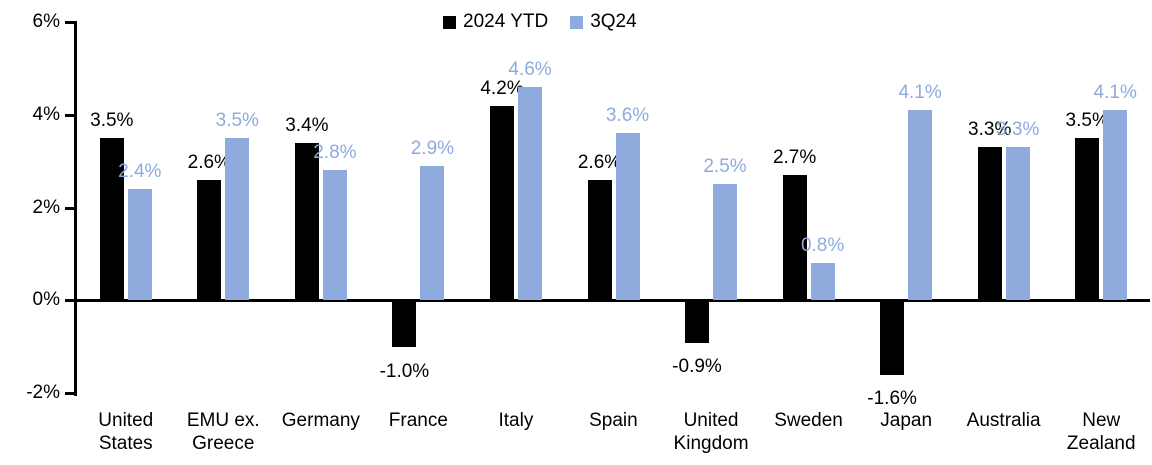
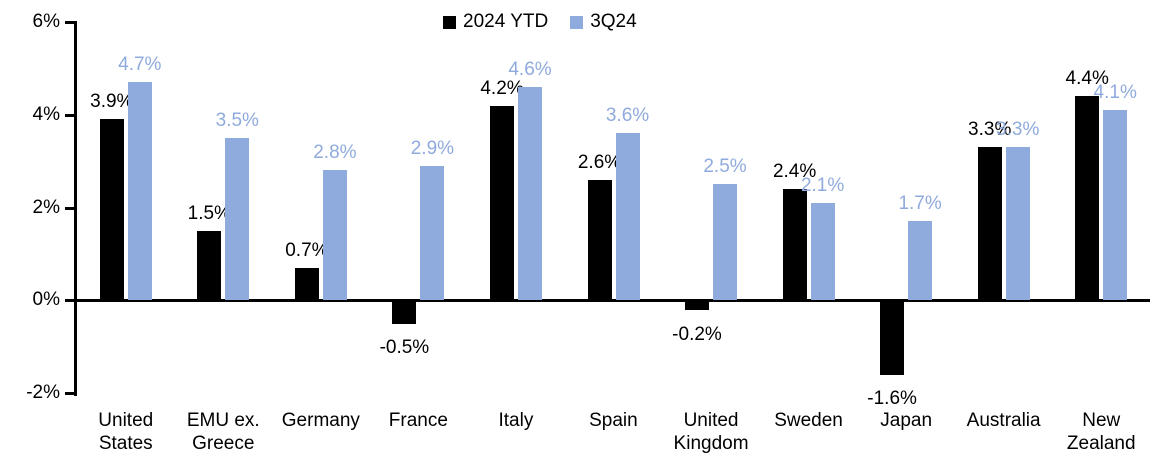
2024 YTD/United States: 3.5% -> 3.9%
3Q24/United States: 2.4% -> 4.7%
2024 YTD/EMU ex. Greece: 2.6% -> 1.5%
2024 YTD/Germany: 3.4% -> 0.7%
2024 YTD/France: -1.0% -> -0.5%
2024 YTD/United Kingdom: -0.9% -> -0.2%
2024 YTD/Sweden: 2.7% -> 2.4%
3Q24/Sweden: 0.8% -> 2.1%
3Q24/Japan: 4.1% -> 1.7%
2024 YTD/New Zealand: 3.5% -> 4.4%
